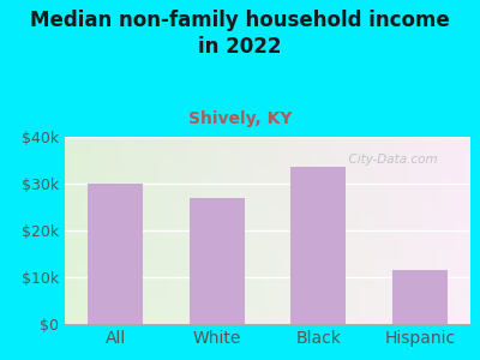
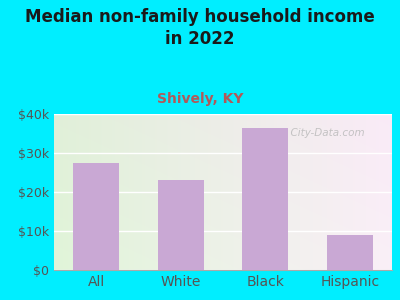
All: $30.0k -> $27.5k
White: $27.0k -> $23.0k
Black: $33.5k -> $36.5k
Hispanic: $11.5k -> $9.0k
